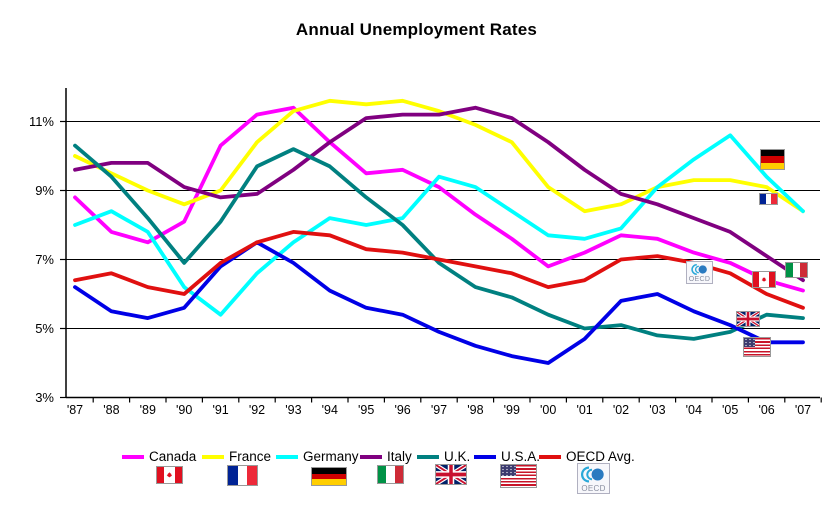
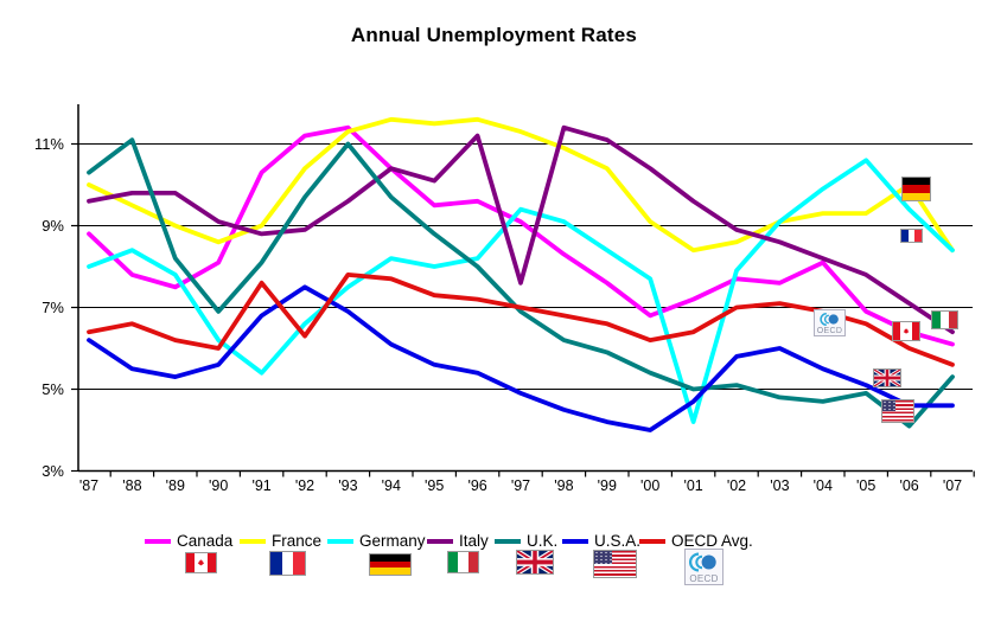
U.K./'88: 9.4% -> 11.1%
OECD Avg./'91: 6.9% -> 7.6%
OECD Avg./'92: 7.5% -> 6.3%
U.K./'93: 10.2% -> 11.0%
Italy/'95: 11.1% -> 10.1%
Italy/'97: 11.2% -> 7.6%
Germany/'01: 7.6% -> 4.2%
Canada/'04: 7.2% -> 8.1%
France/'06: 9.1% -> 10.0%
U.K./'06: 5.4% -> 4.1%
